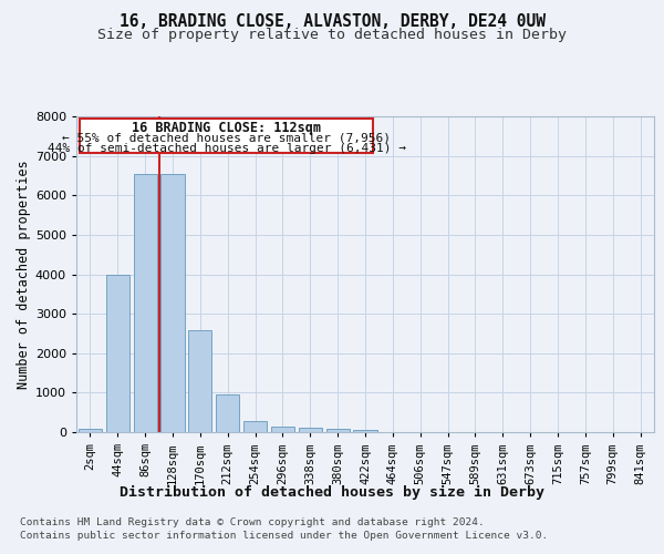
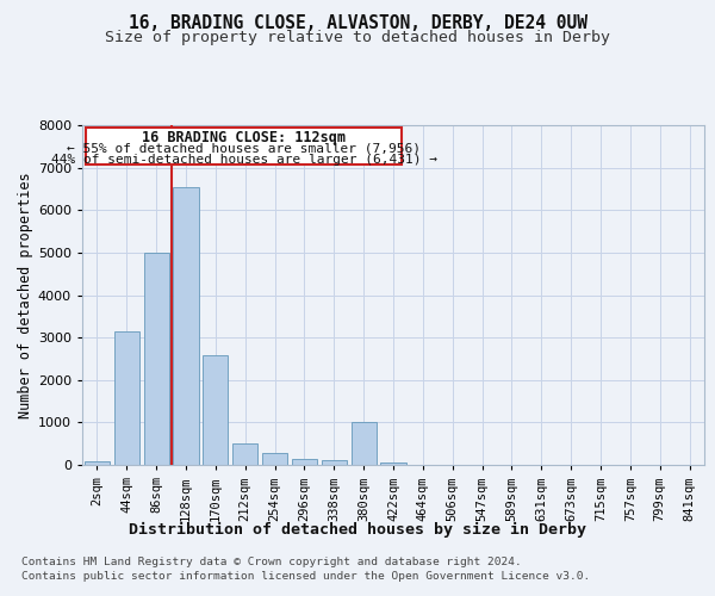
44sqm: 3980 -> 3150
86sqm: 6540 -> 5000
212sqm: 960 -> 500
380sqm: 80 -> 1000
